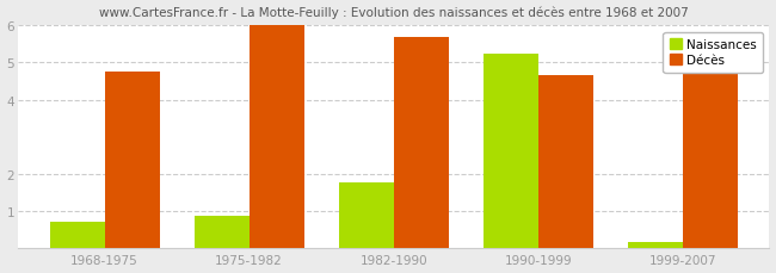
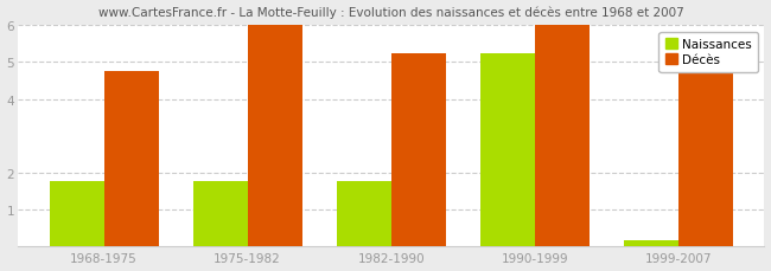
Naissances/1968-1975: 0.70 -> 1.75
Naissances/1975-1982: 0.85 -> 1.75
Décès/1982-1990: 5.70 -> 5.25
Décès/1990-1999: 4.65 -> 6.00
